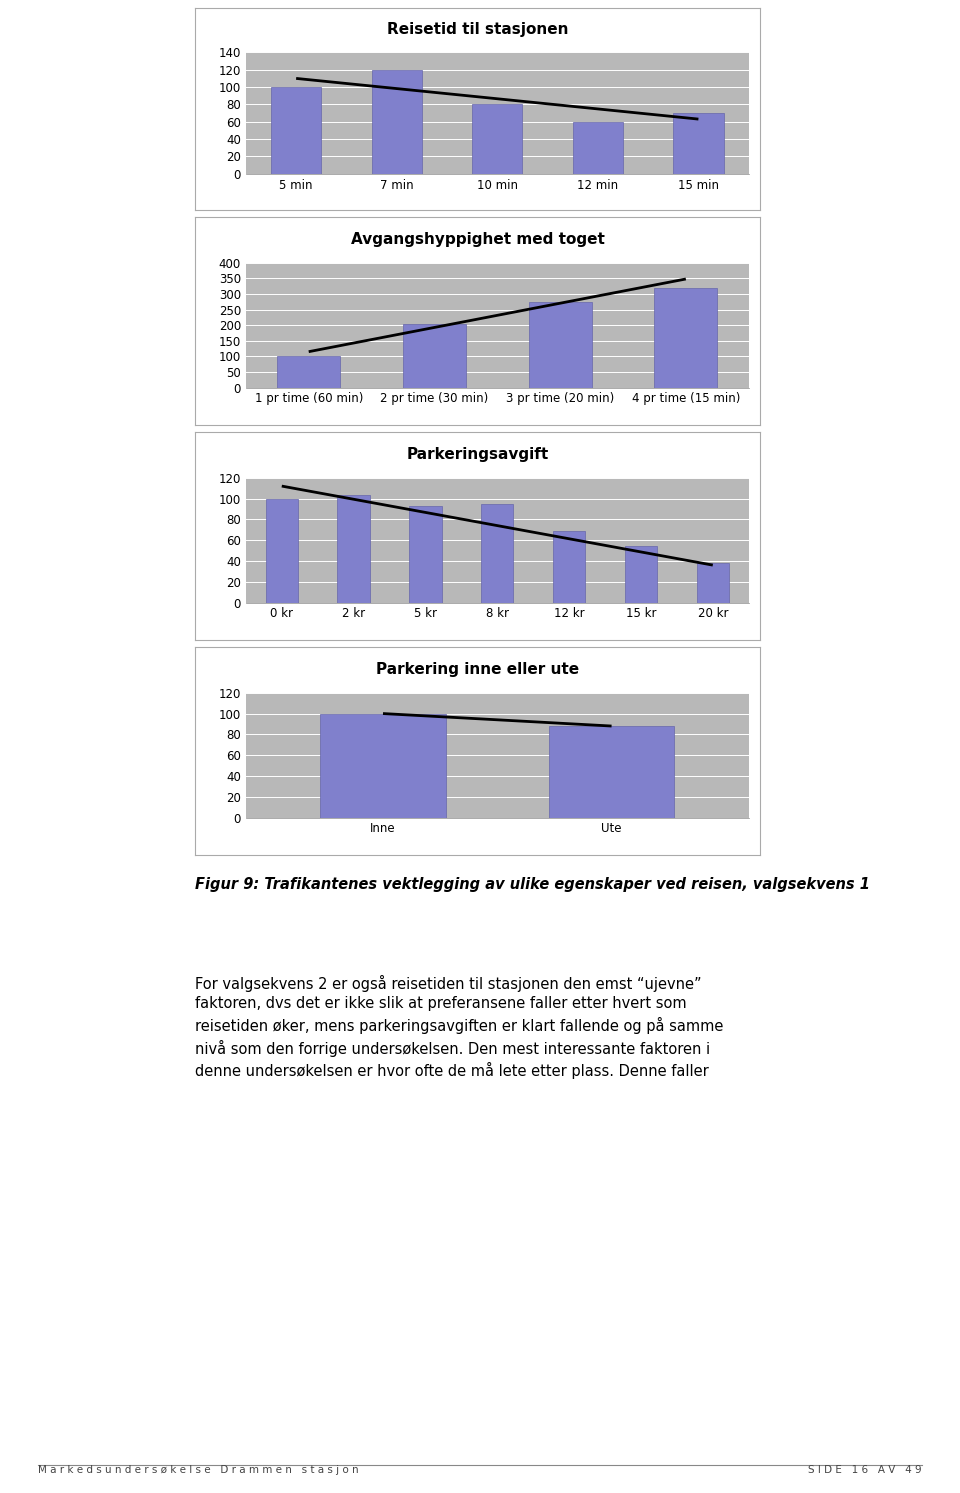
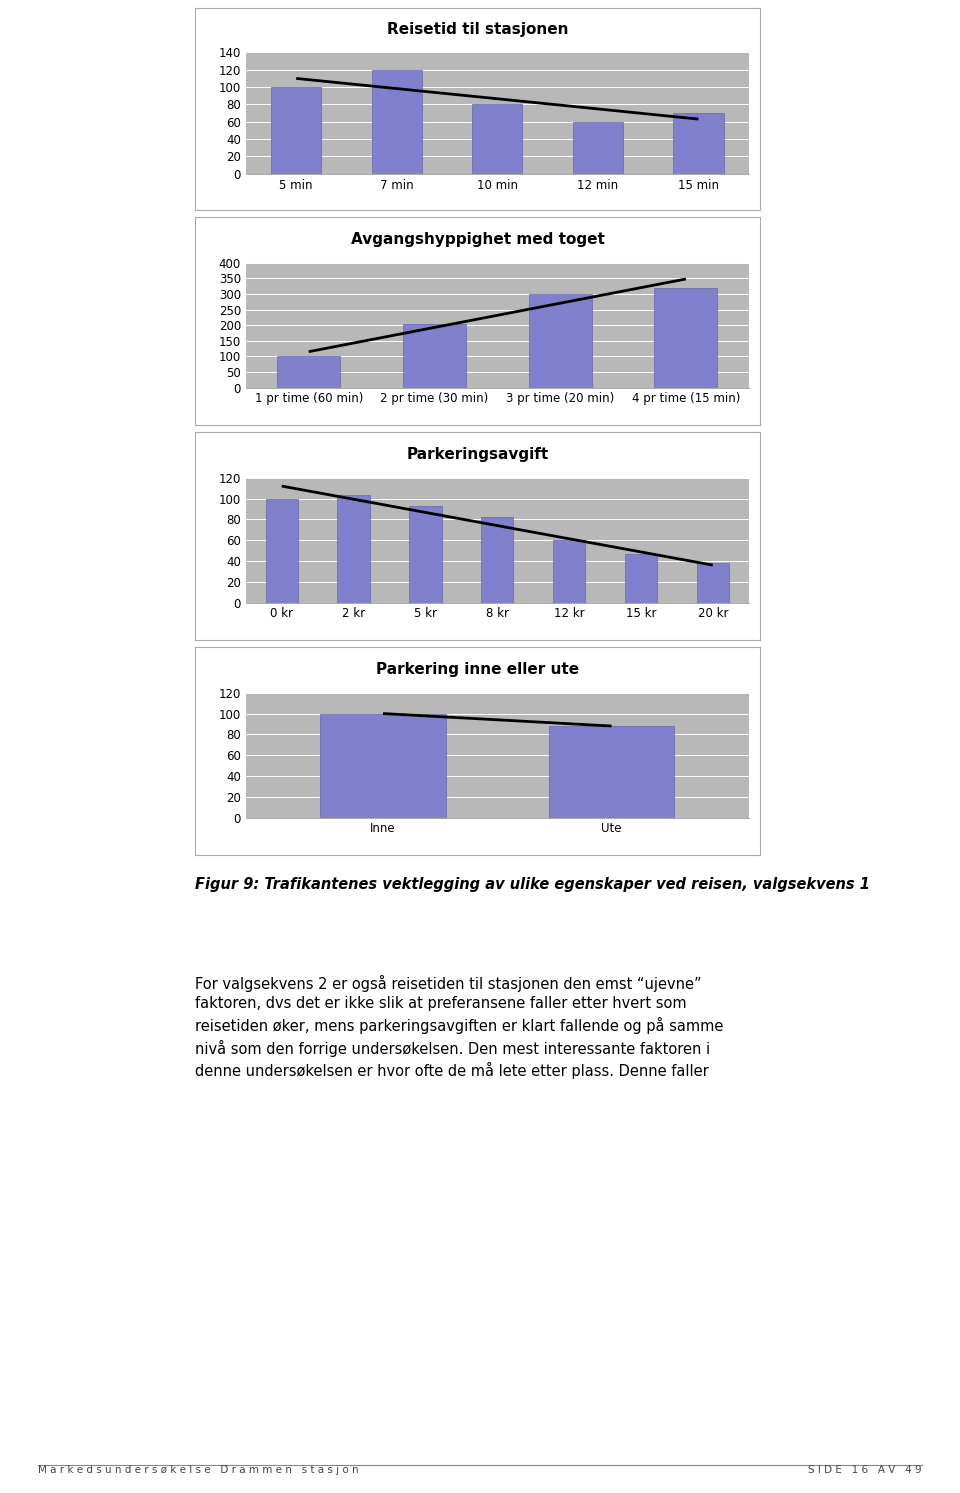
3 pr time (20 min): 275 -> 300
8 kr: 95 -> 82
12 kr: 69 -> 60
15 kr: 54 -> 47
